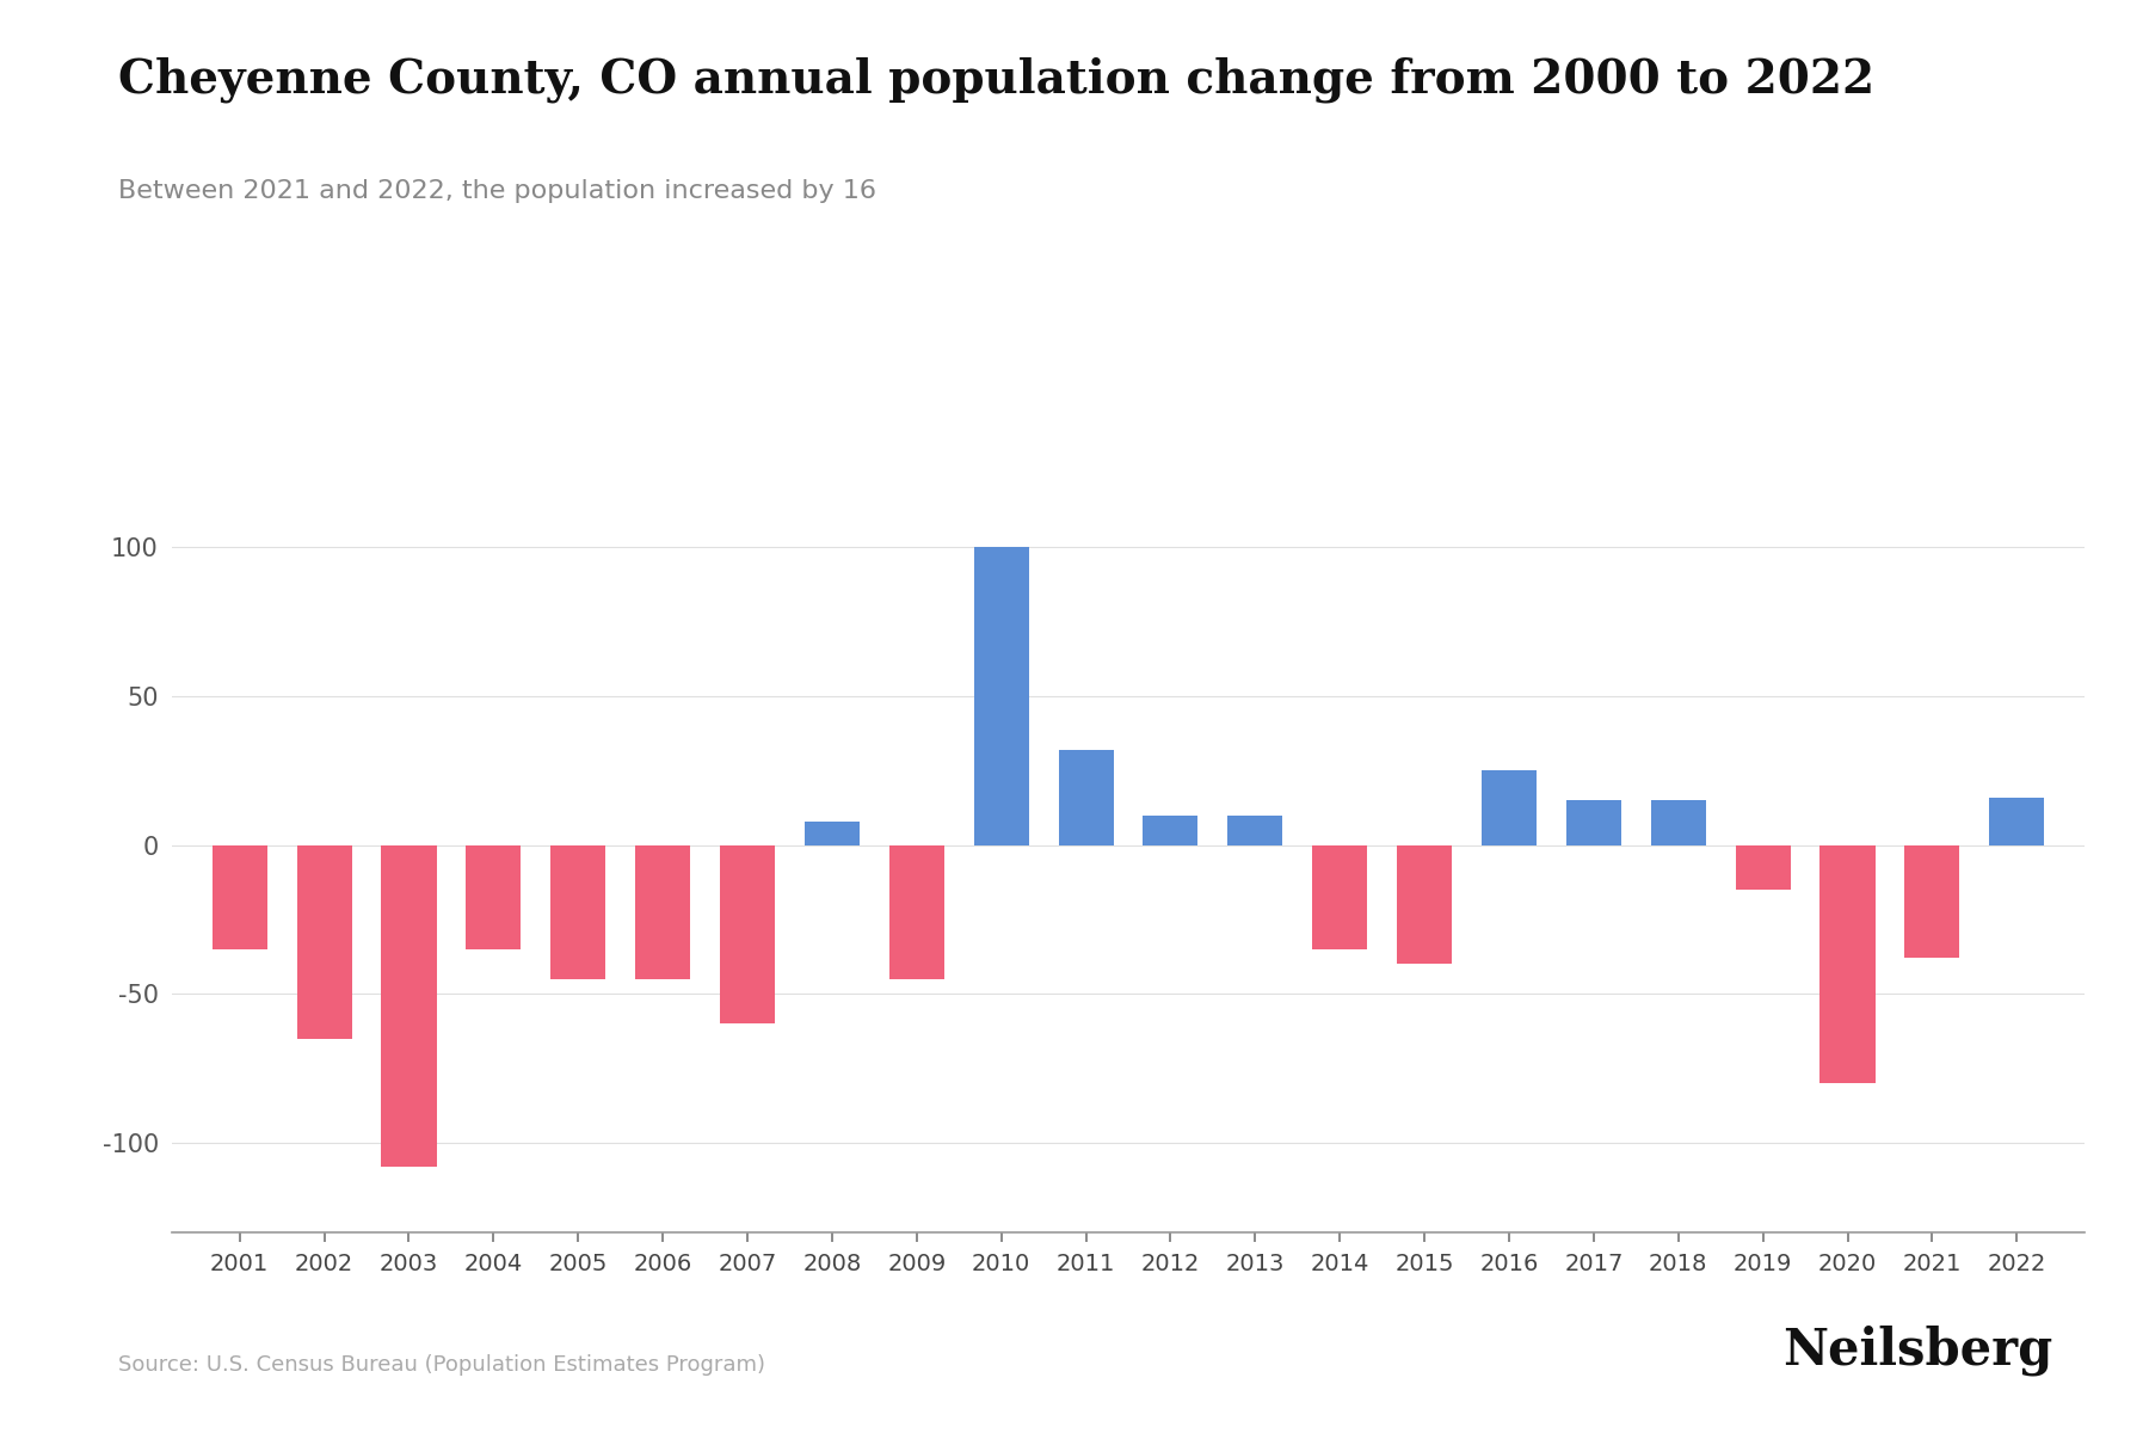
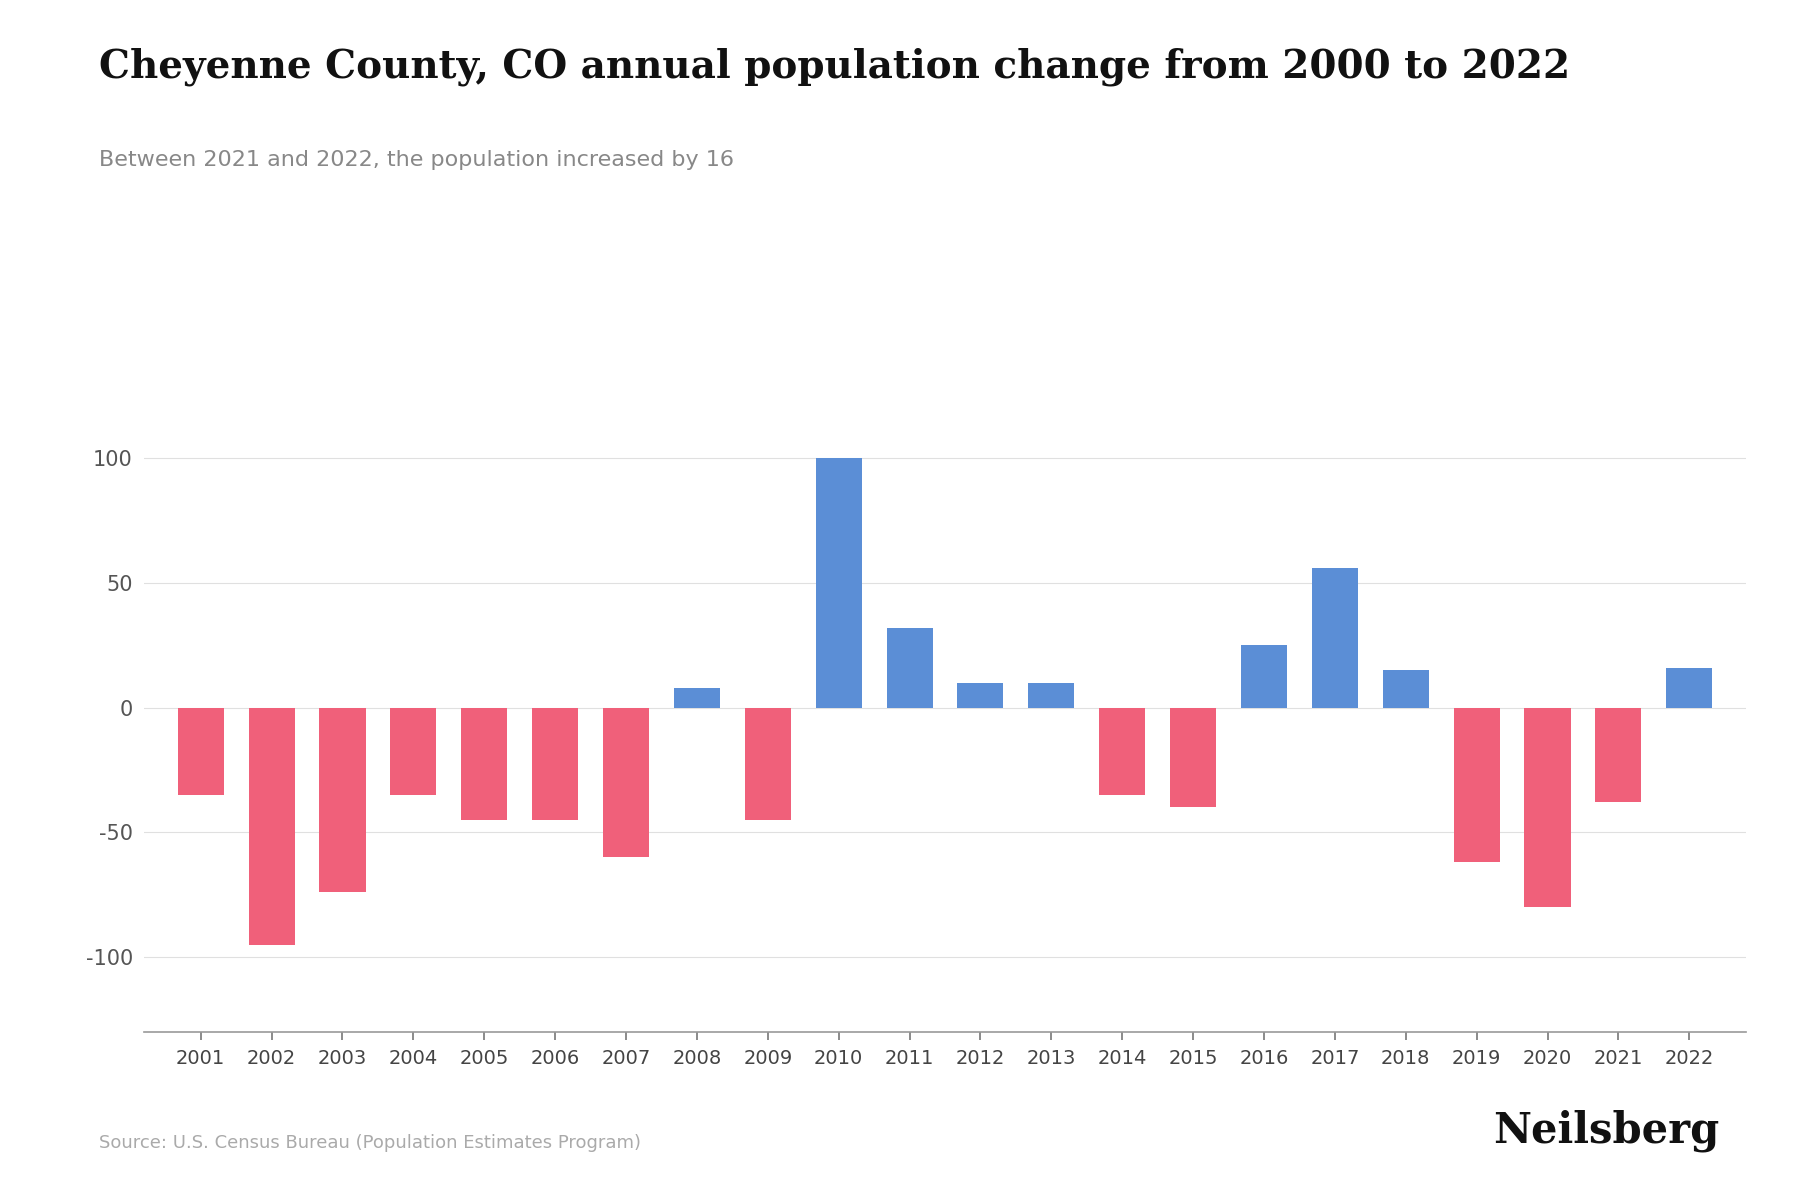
2002: -65 -> -95
2003: -108 -> -74
2017: 15 -> 56
2019: -15 -> -62
